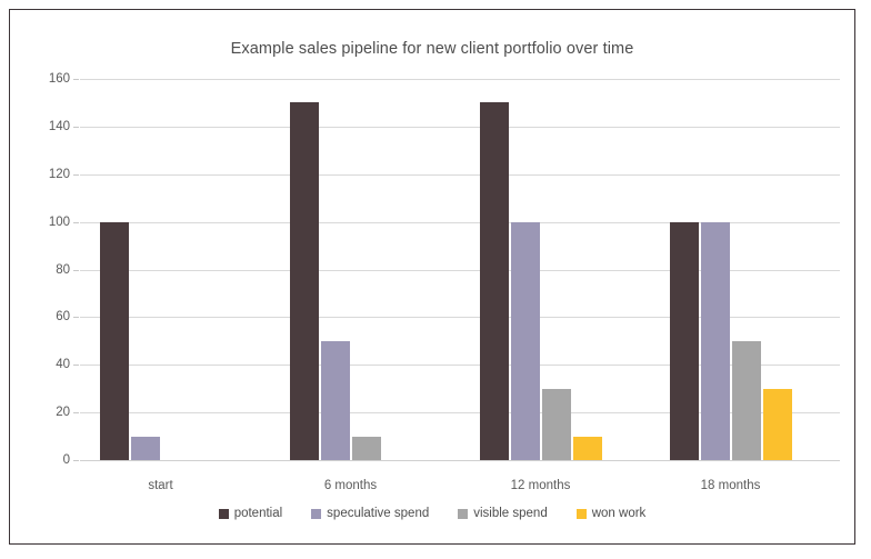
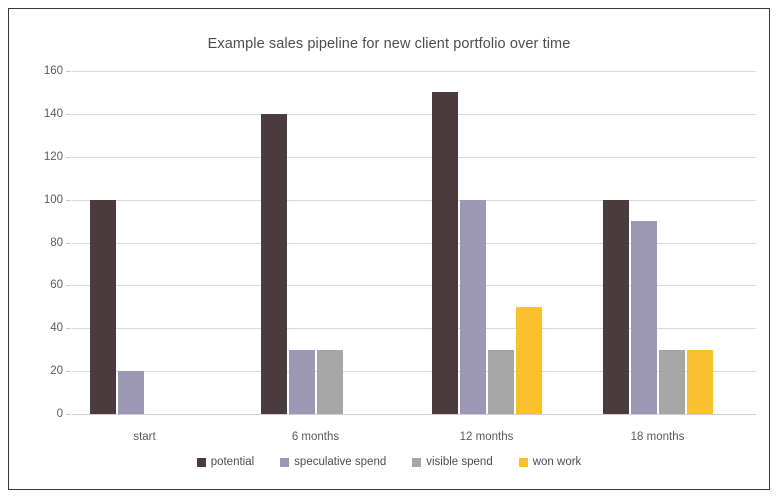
speculative spend/start: 10 -> 20
potential/6 months: 150 -> 140
speculative spend/6 months: 50 -> 30
visible spend/6 months: 10 -> 30
won work/12 months: 10 -> 50
speculative spend/18 months: 100 -> 90
visible spend/18 months: 50 -> 30
